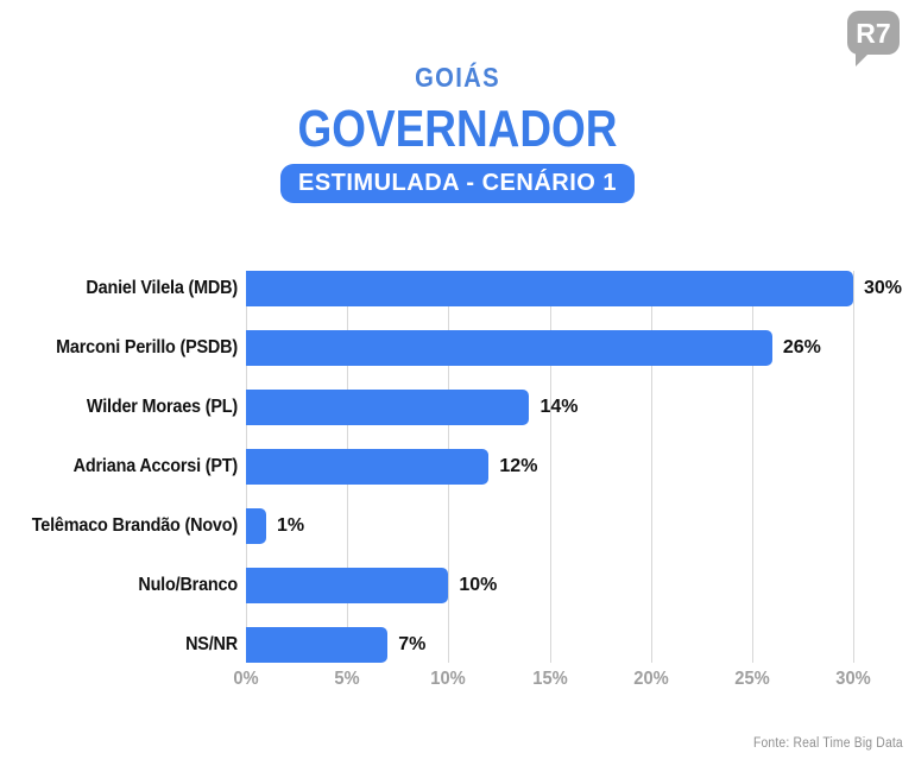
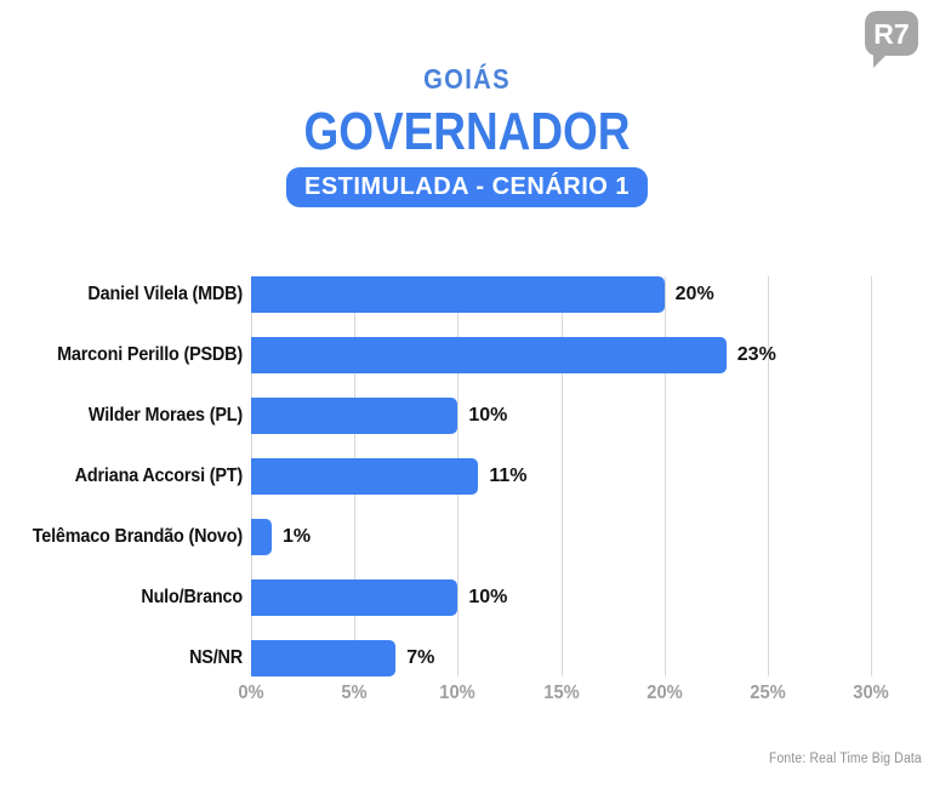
Daniel Vilela (MDB): 30% -> 20%
Marconi Perillo (PSDB): 26% -> 23%
Wilder Moraes (PL): 14% -> 10%
Adriana Accorsi (PT): 12% -> 11%
